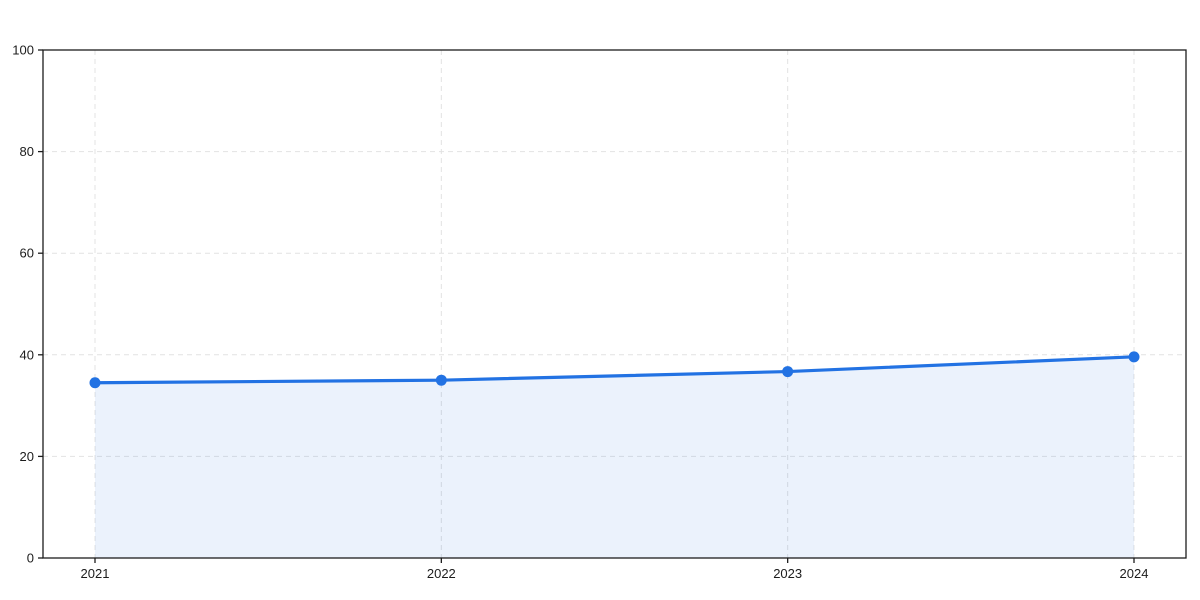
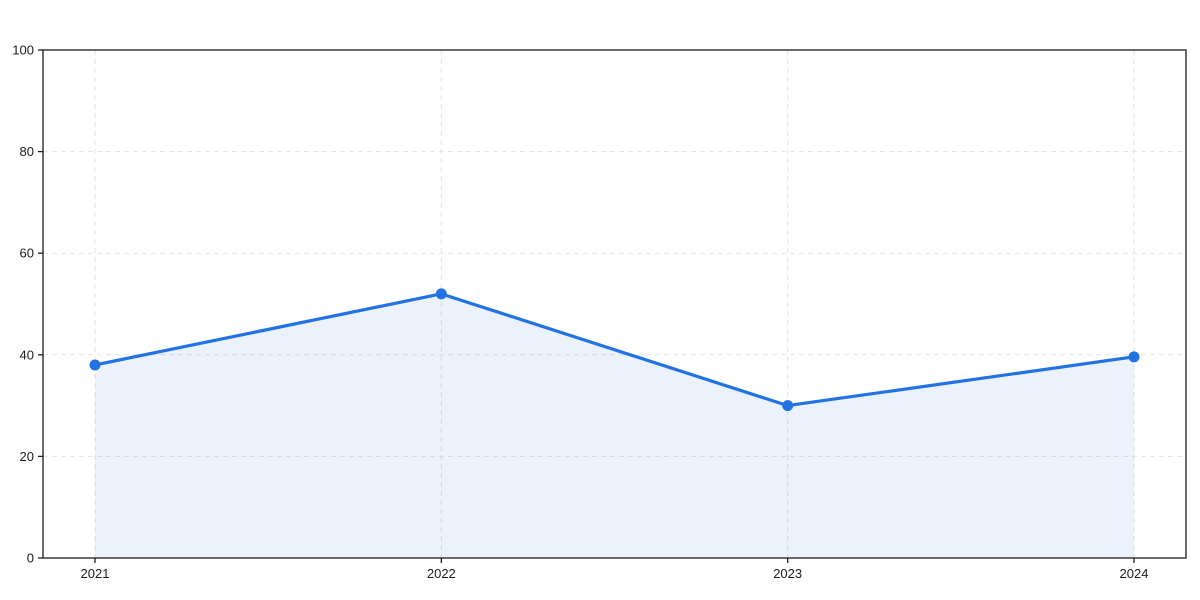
2021: 34 -> 38
2022: 35 -> 52
2023: 37 -> 30
